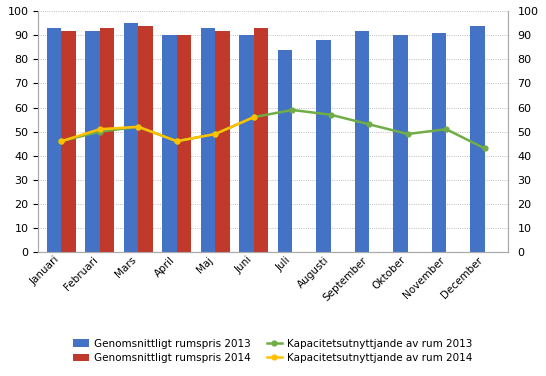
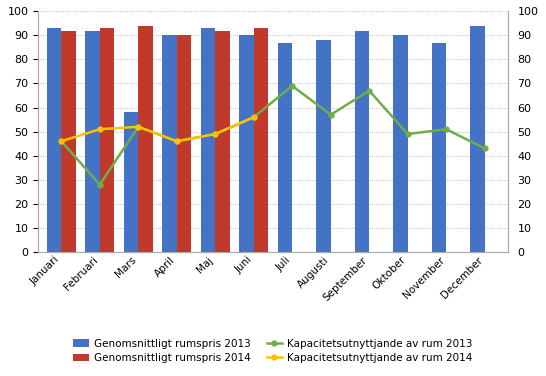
Kapacitetsutnyttjande av rum 2013/Februari: 50 -> 28
Genomsnittligt rumspris 2013/Mars: 95 -> 58
Genomsnittligt rumspris 2013/Juli: 84 -> 87
Kapacitetsutnyttjande av rum 2013/Juli: 59 -> 69
Kapacitetsutnyttjande av rum 2013/September: 53 -> 67
Genomsnittligt rumspris 2013/November: 91 -> 87
